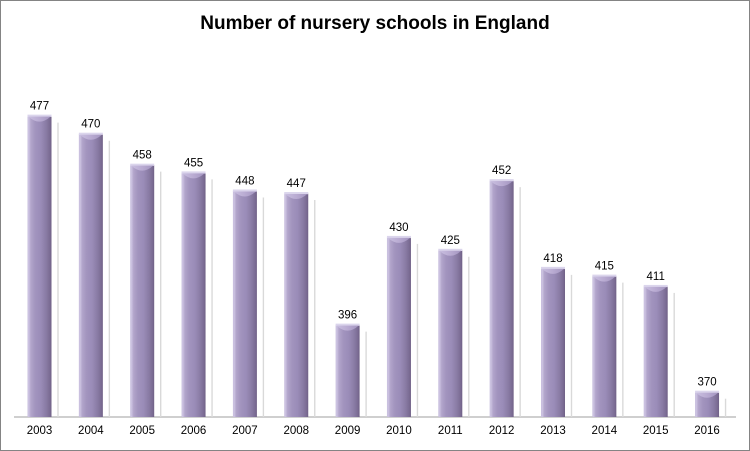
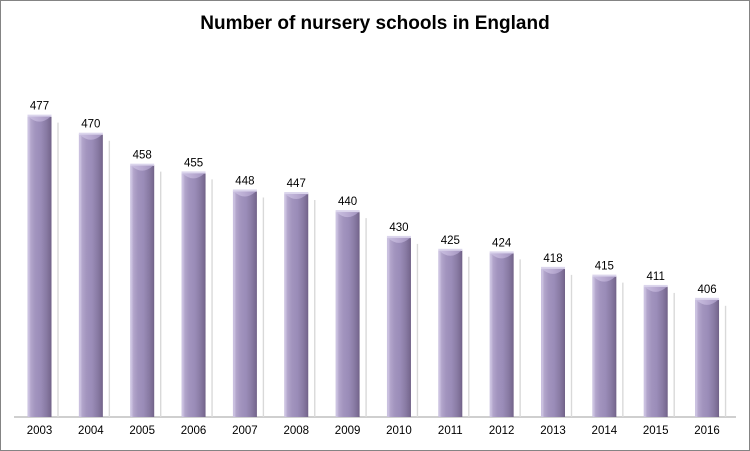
2009: 396 -> 440
2012: 452 -> 424
2016: 370 -> 406
